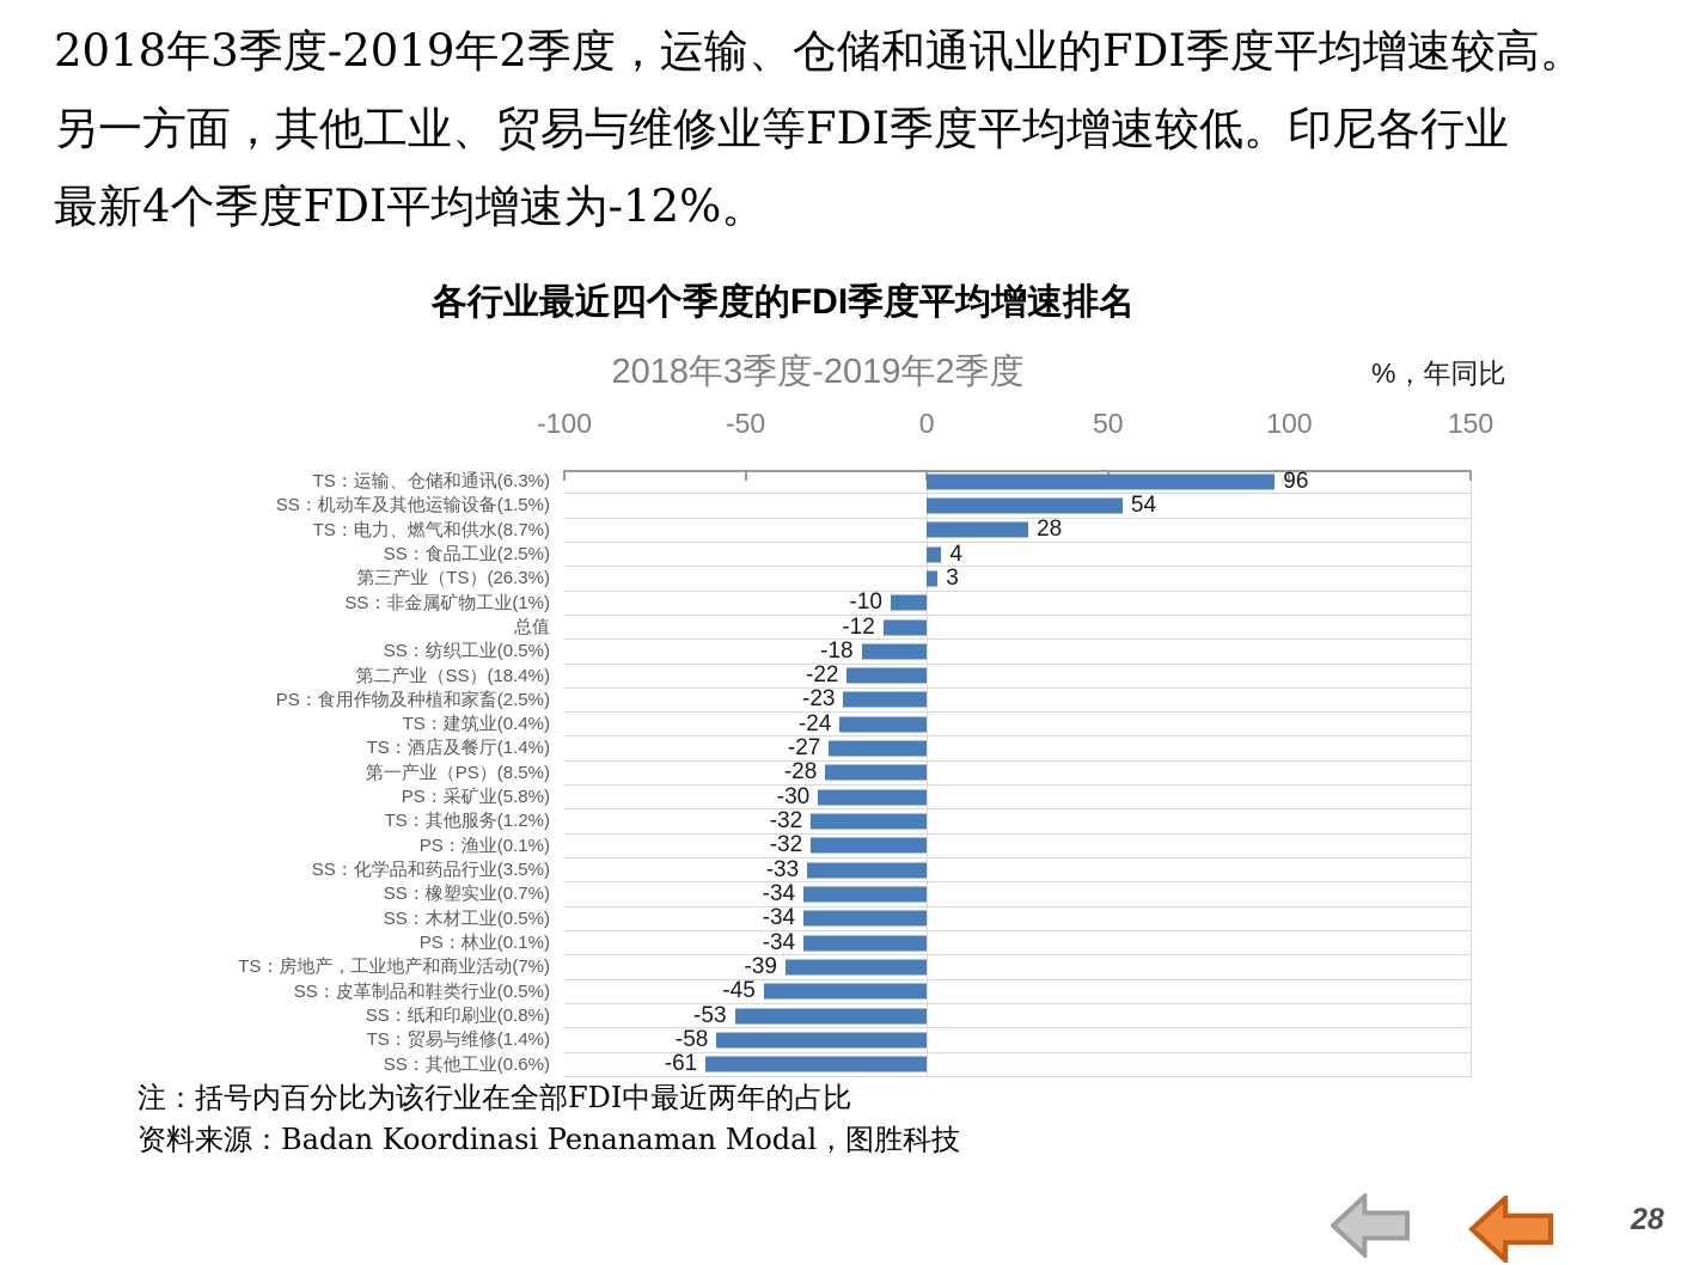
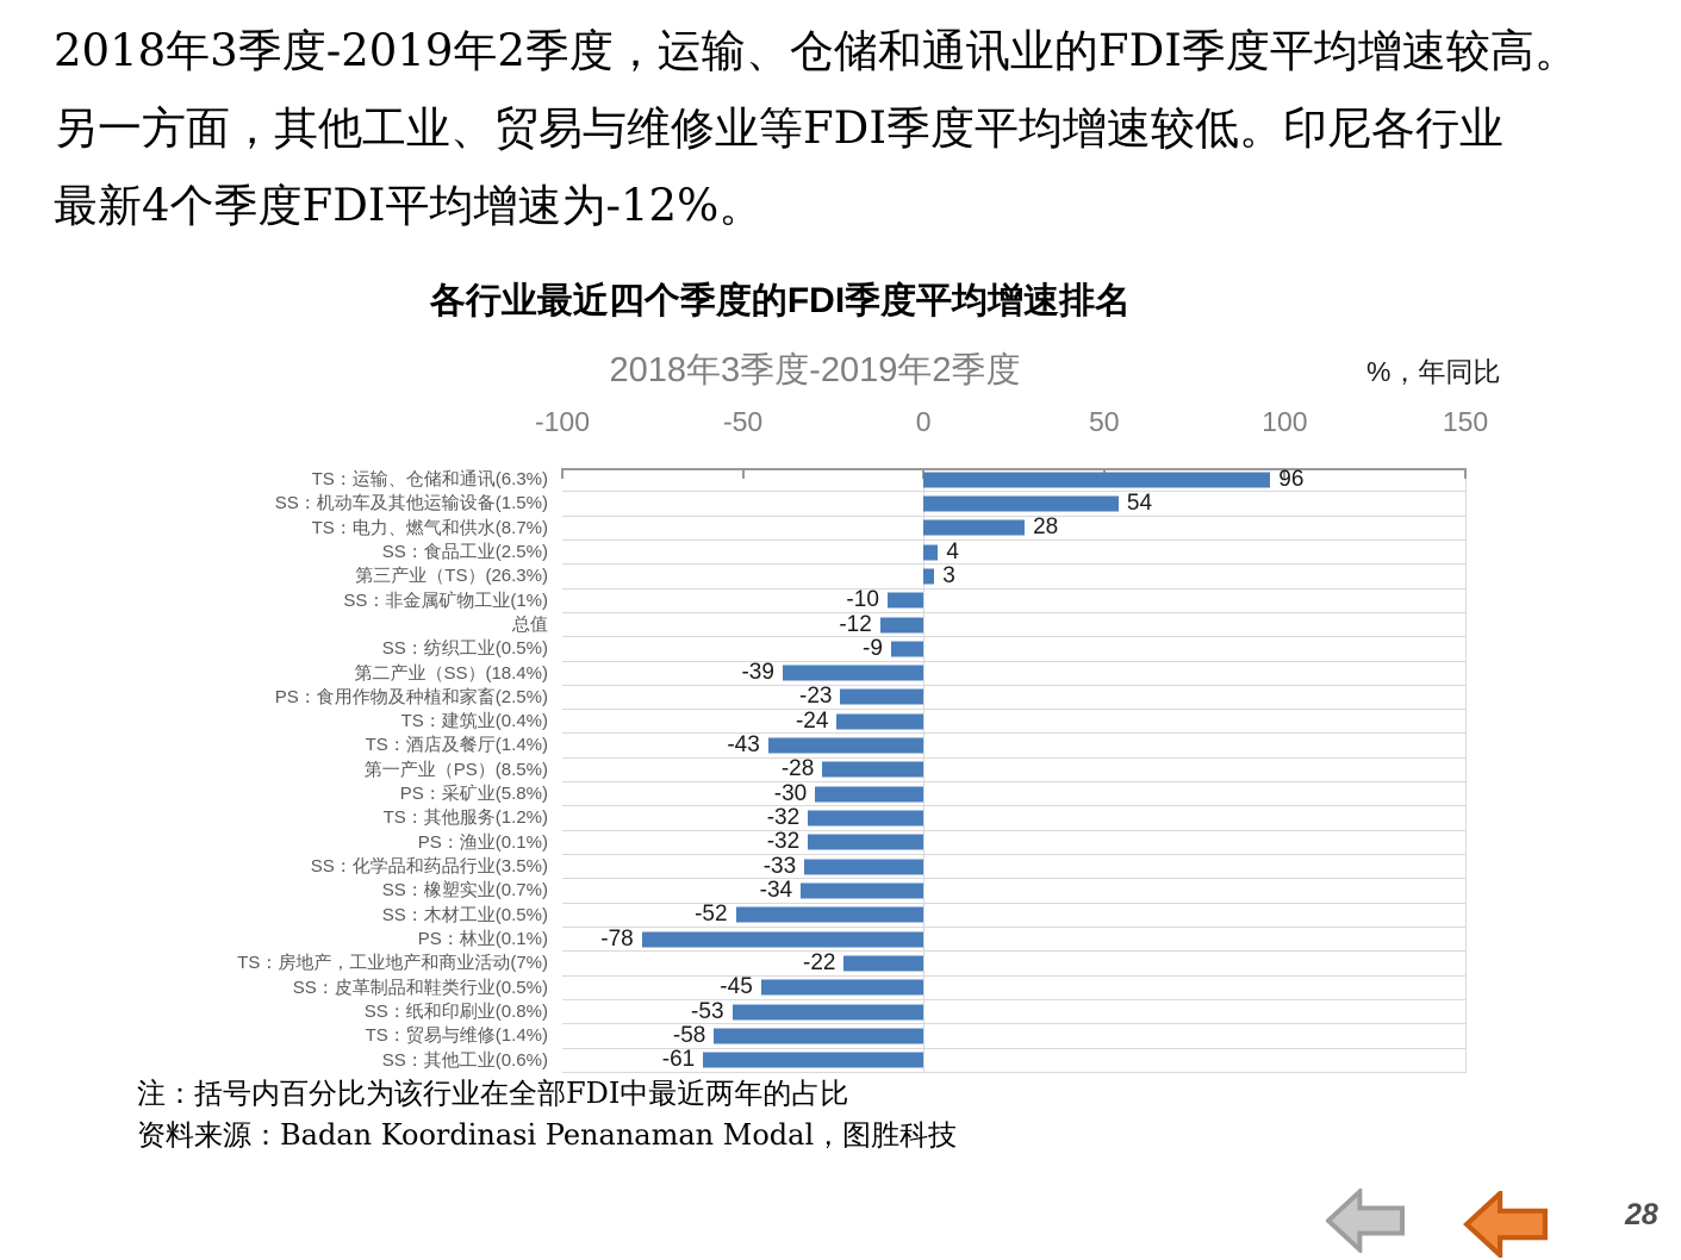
SS：纺织工业(0.5%): -18 -> -9
第二产业（SS）(18.4%): -22 -> -39
TS：酒店及餐厅(1.4%): -27 -> -43
SS：木材工业(0.5%): -34 -> -52
PS：林业(0.1%): -34 -> -78
TS：房地产，工业地产和商业活动(7%): -39 -> -22
